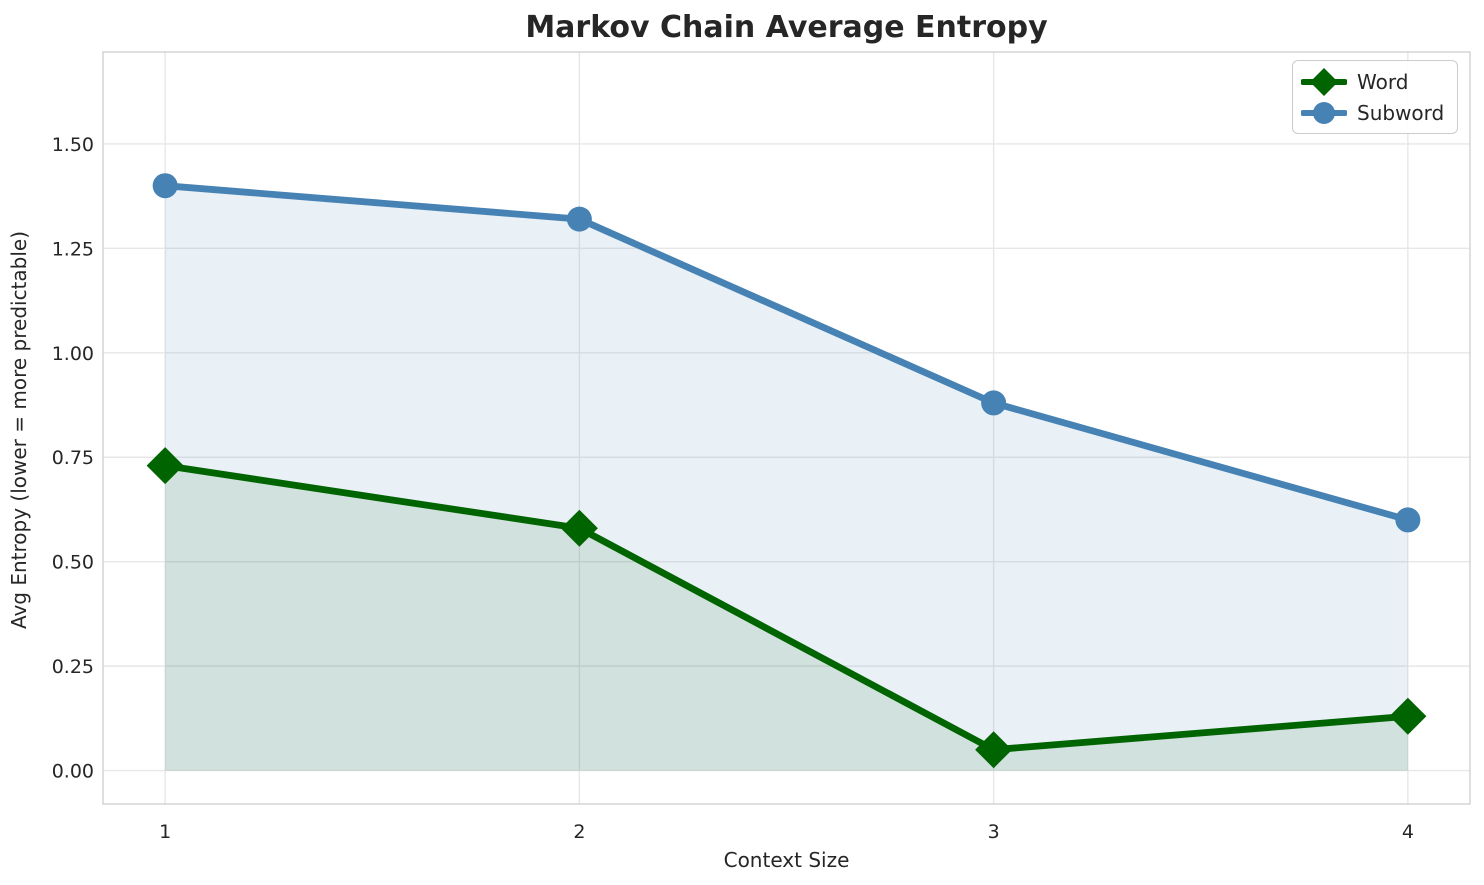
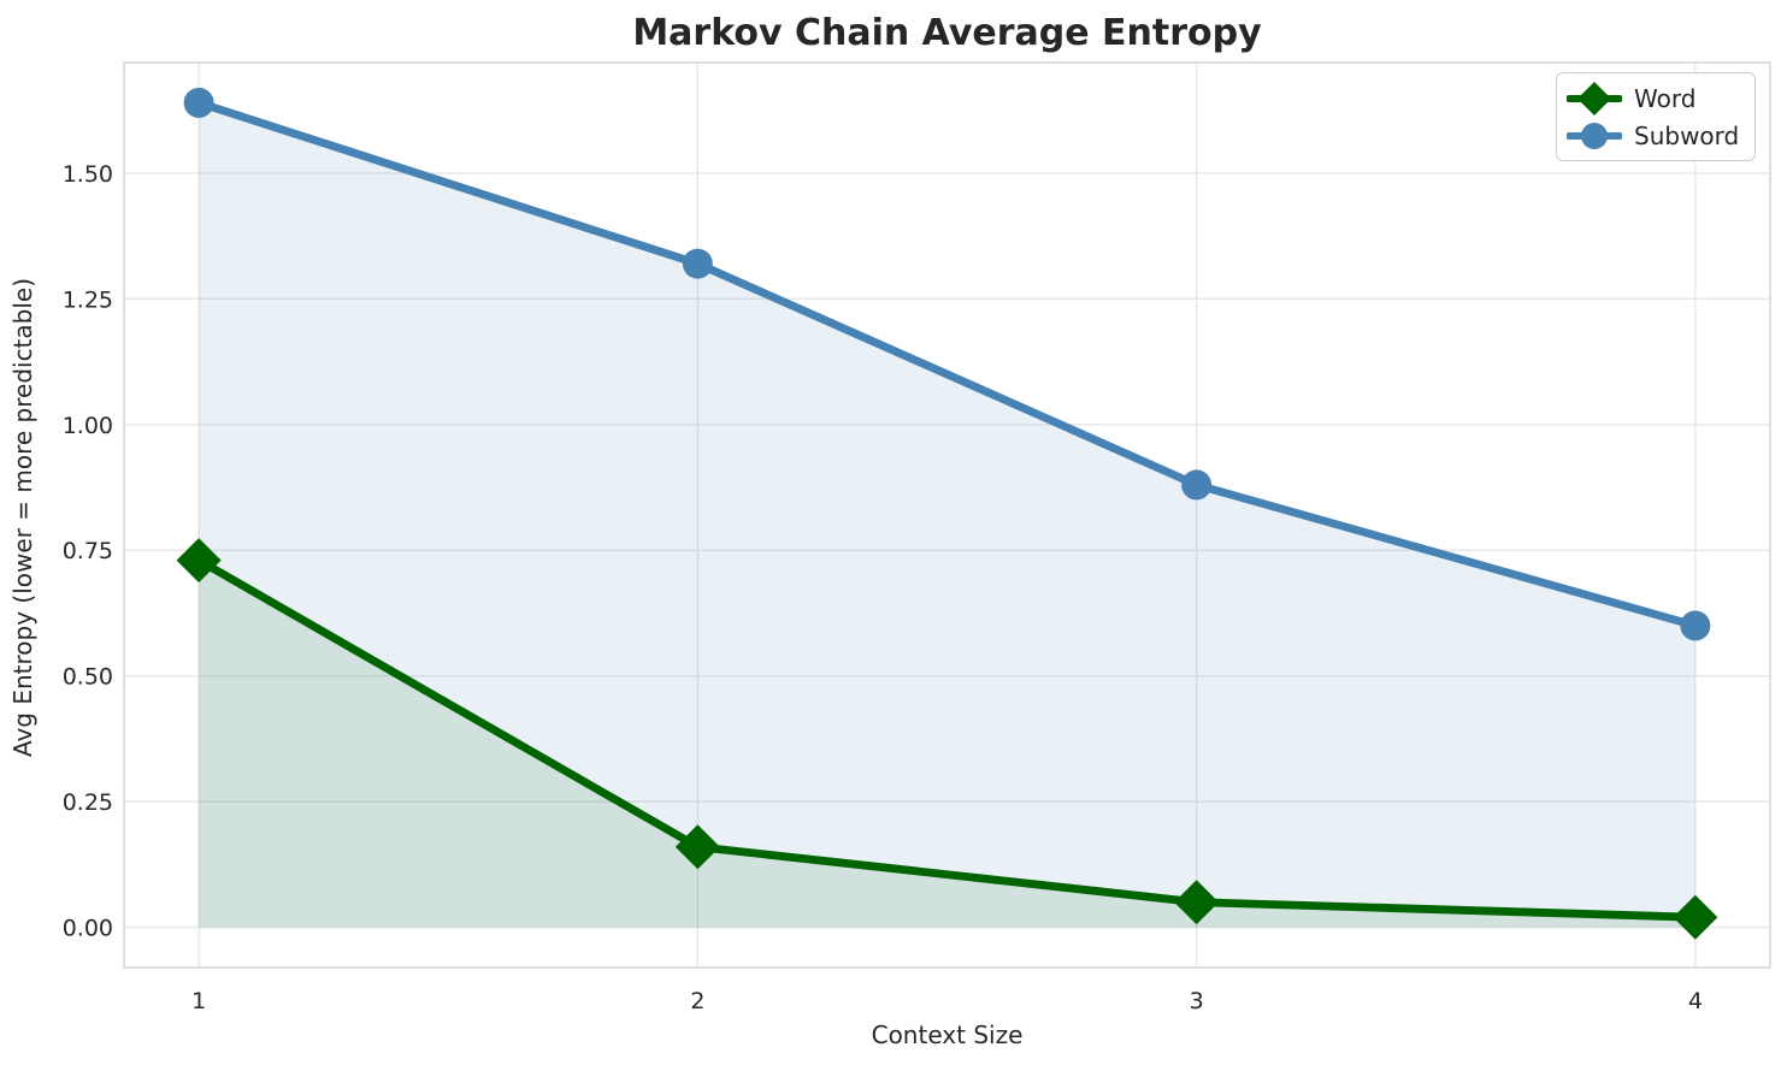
Subword/1: 1.40 -> 1.64
Word/2: 0.58 -> 0.16
Word/4: 0.13 -> 0.02
